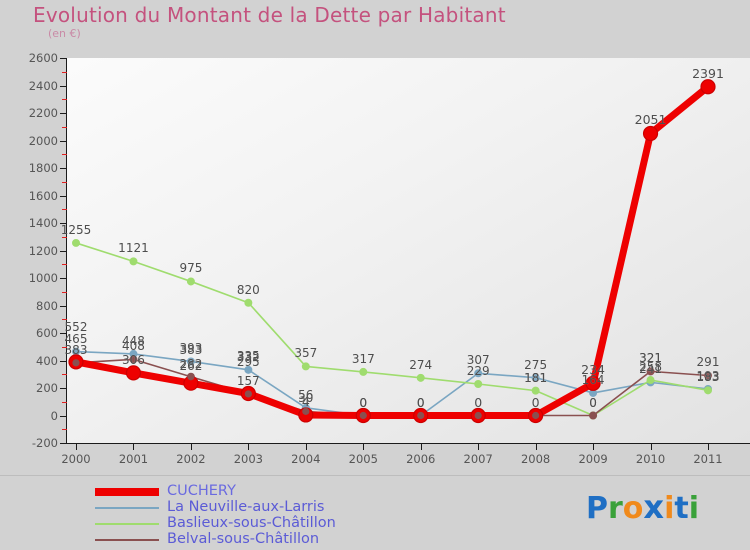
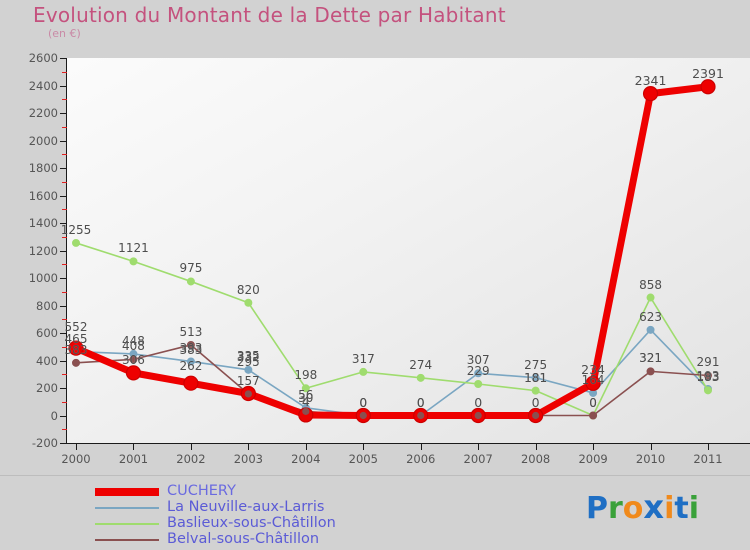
CUCHERY/2000: 390 -> 490
Belval-sous-Châtillon/2002: 282 -> 513
Baslieux-sous-Châtillon/2004: 357 -> 198
CUCHERY/2010: 2051 -> 2341
La Neuville-aux-Larris/2010: 241 -> 623
Baslieux-sous-Châtillon/2010: 258 -> 858
